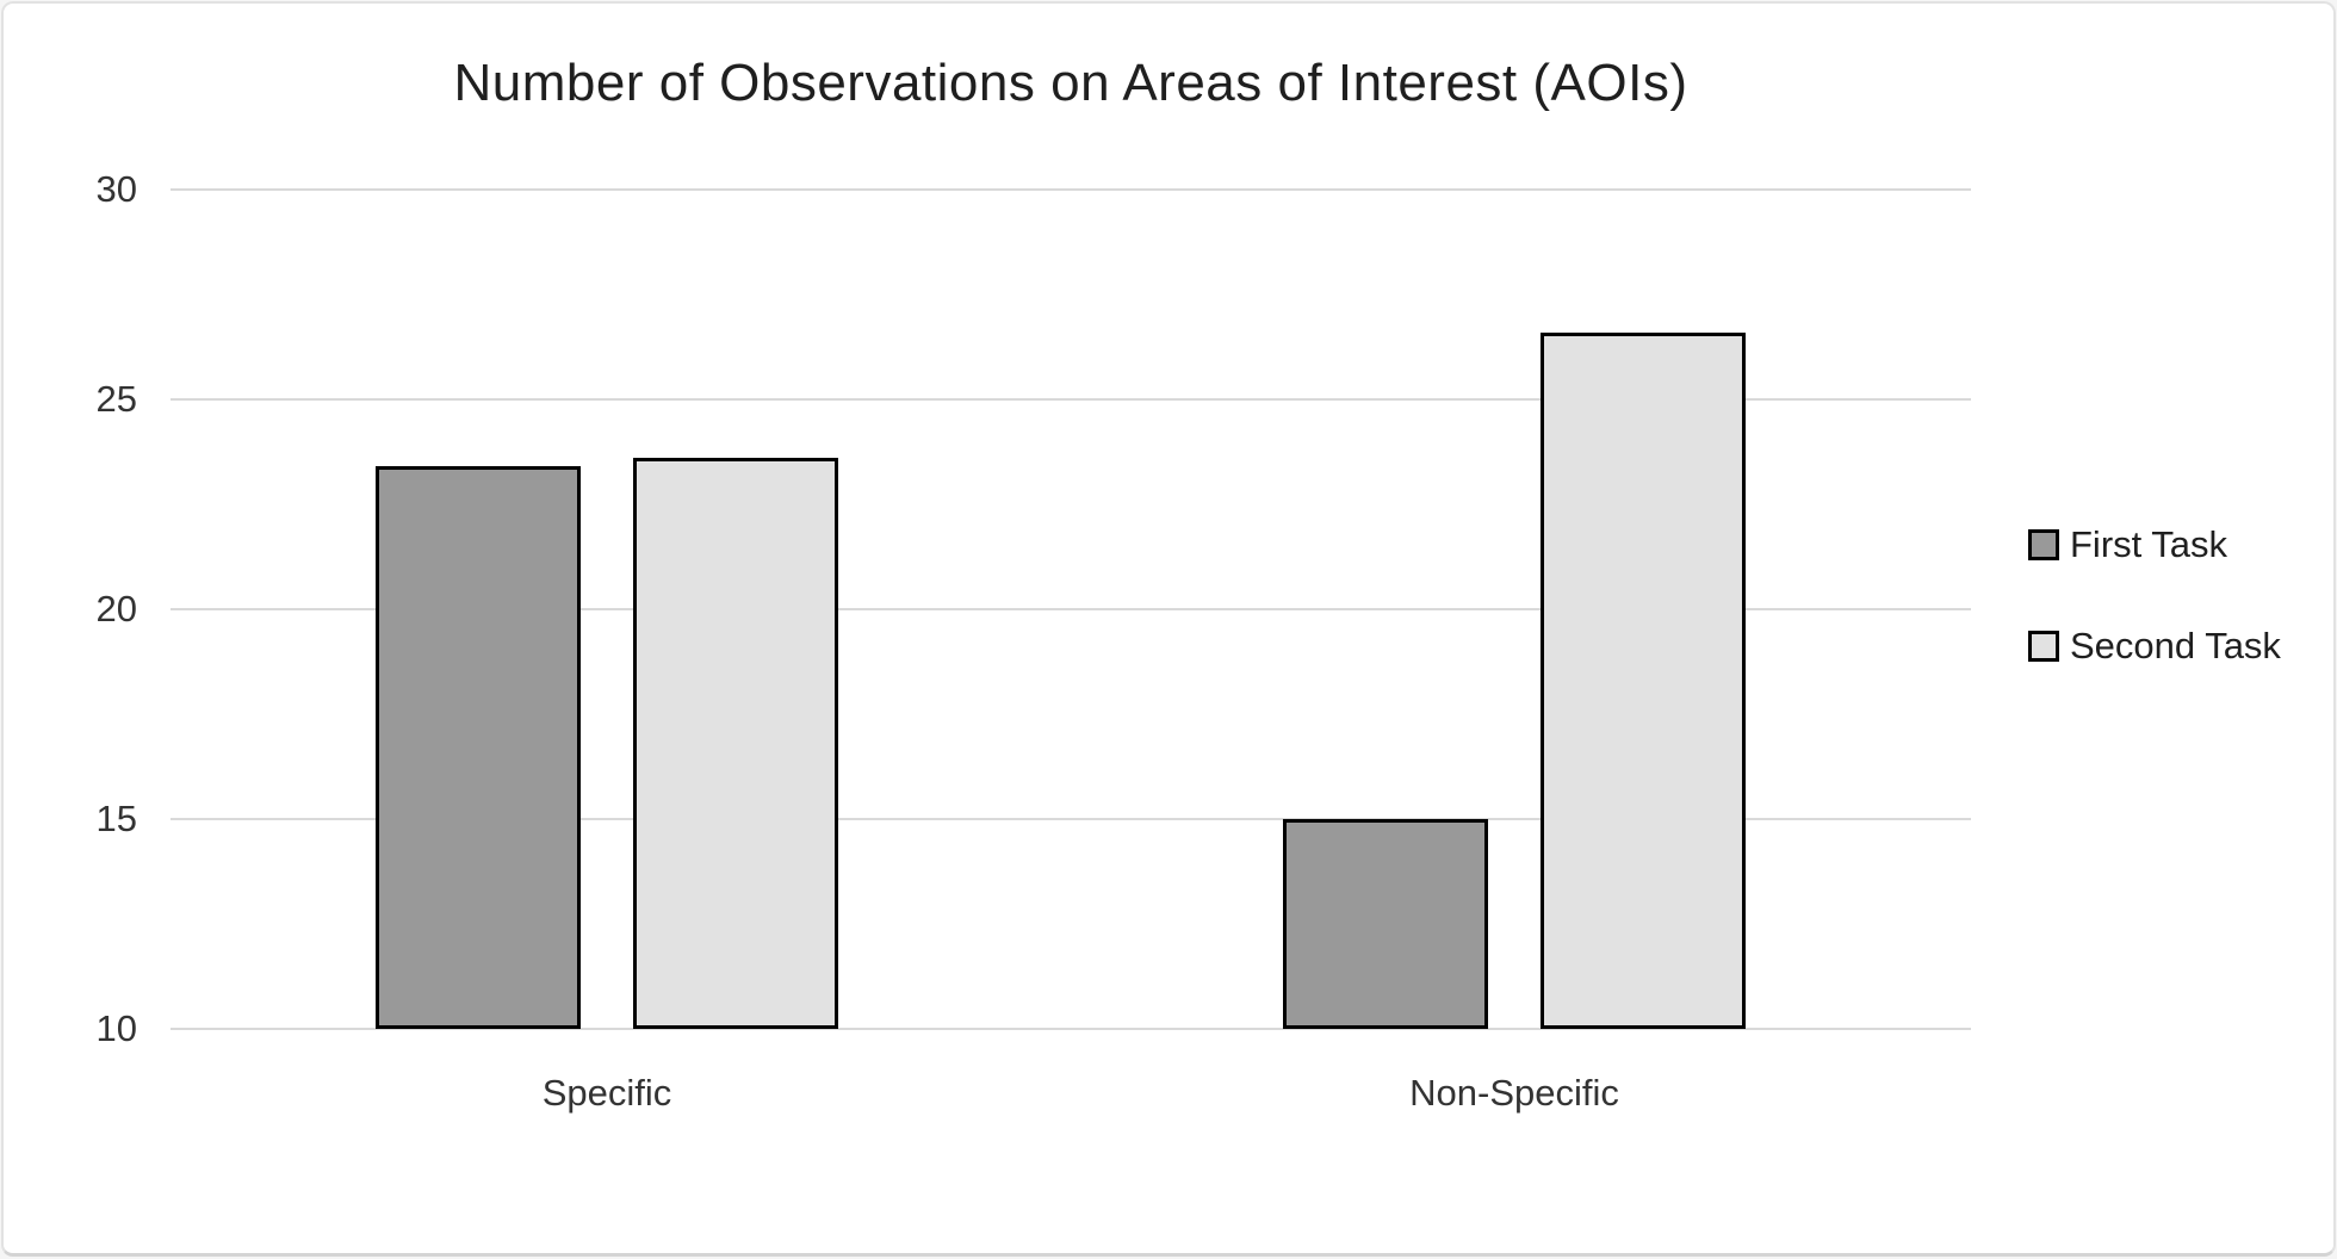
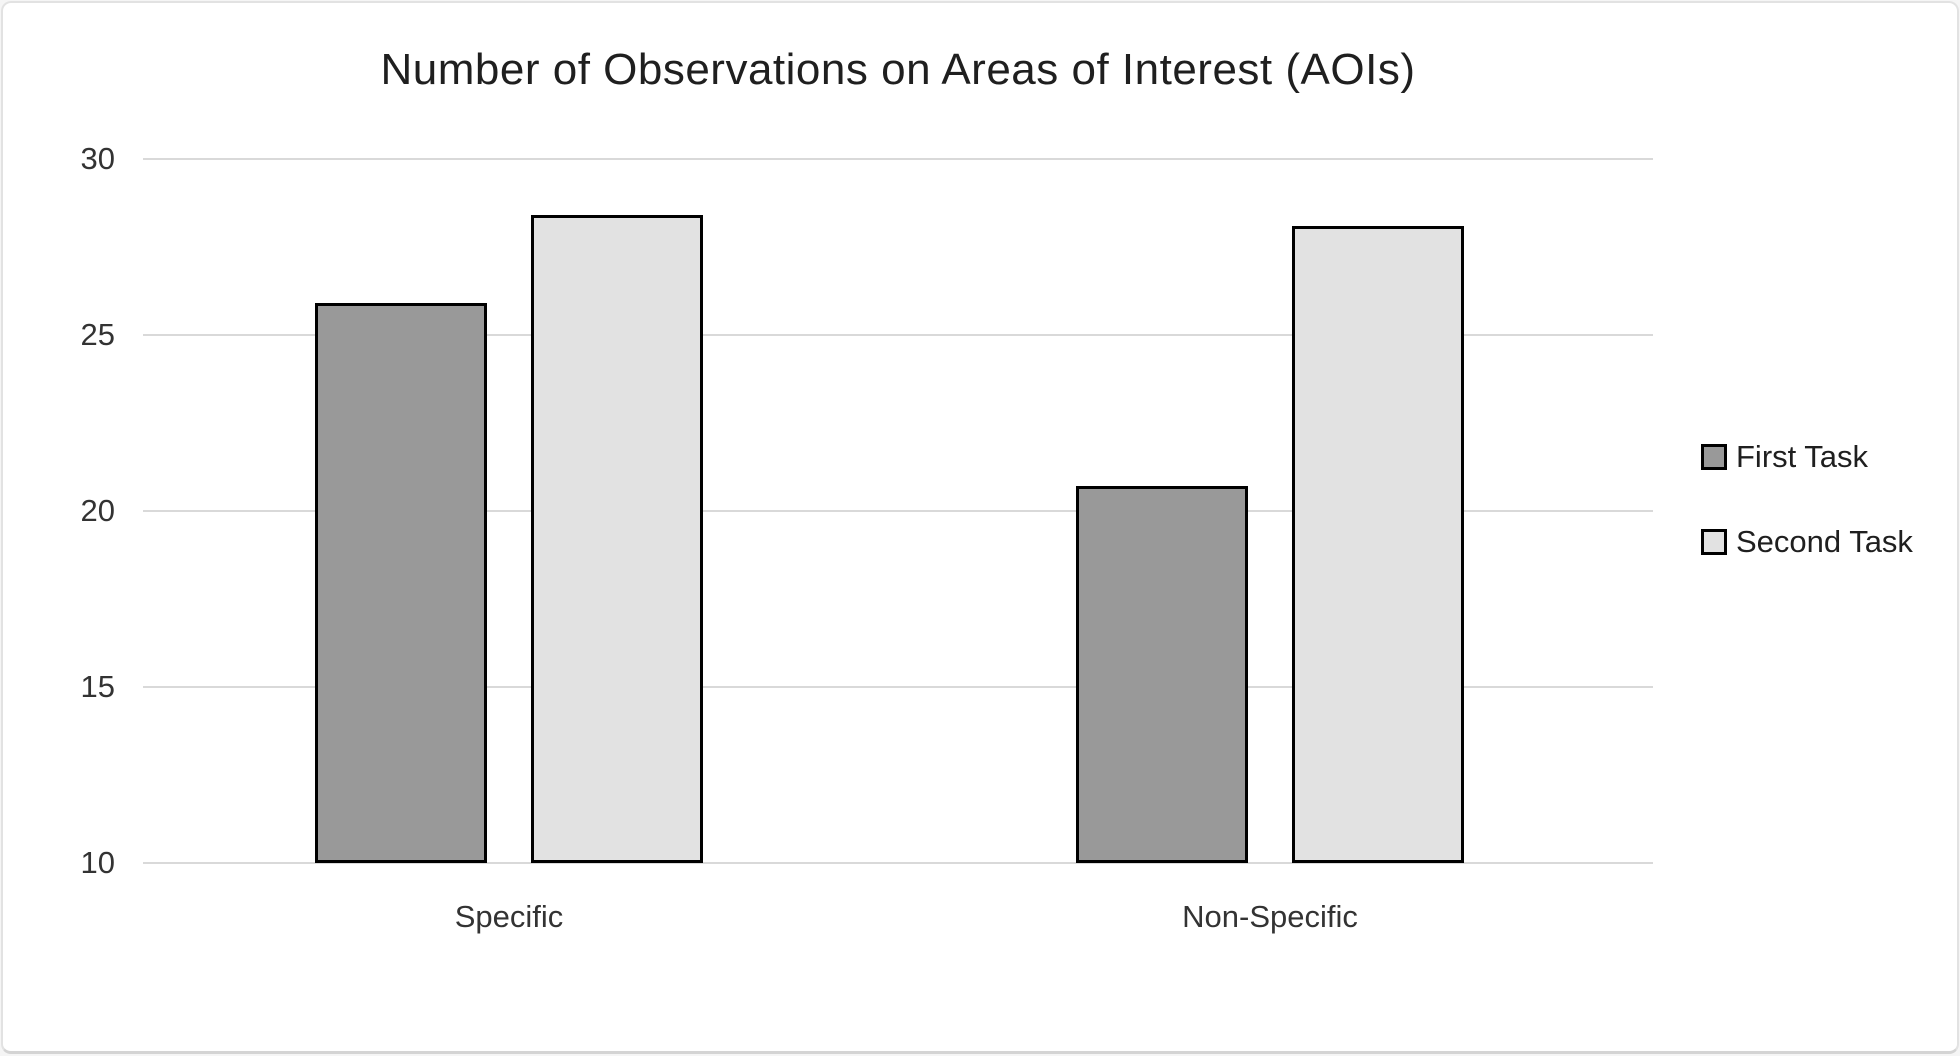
First Task/Specific: 23.4 -> 25.9
Second Task/Specific: 23.6 -> 28.4
First Task/Non-Specific: 15.0 -> 20.7
Second Task/Non-Specific: 26.6 -> 28.1
